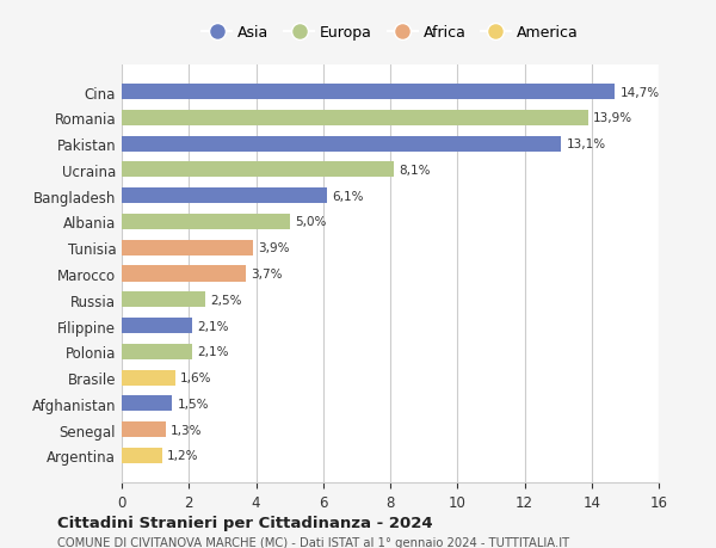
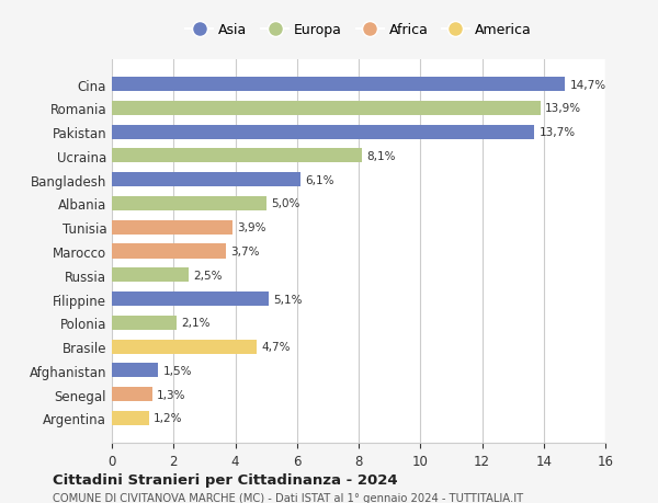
Pakistan: 13,1% -> 13,7%
Filippine: 2,1% -> 5,1%
Brasile: 1,6% -> 4,7%
